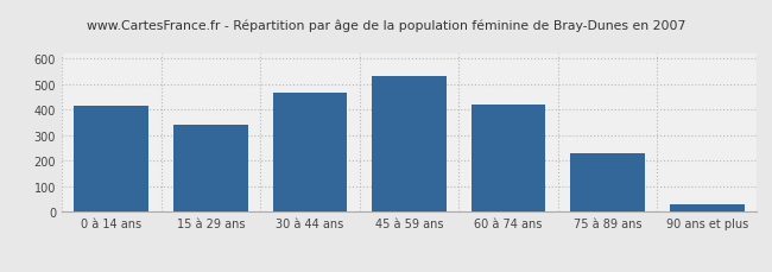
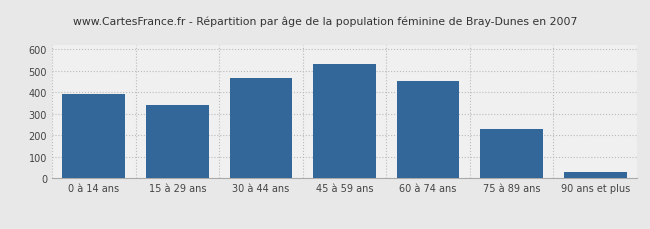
0 à 14 ans: 415 -> 390
60 à 74 ans: 420 -> 452
